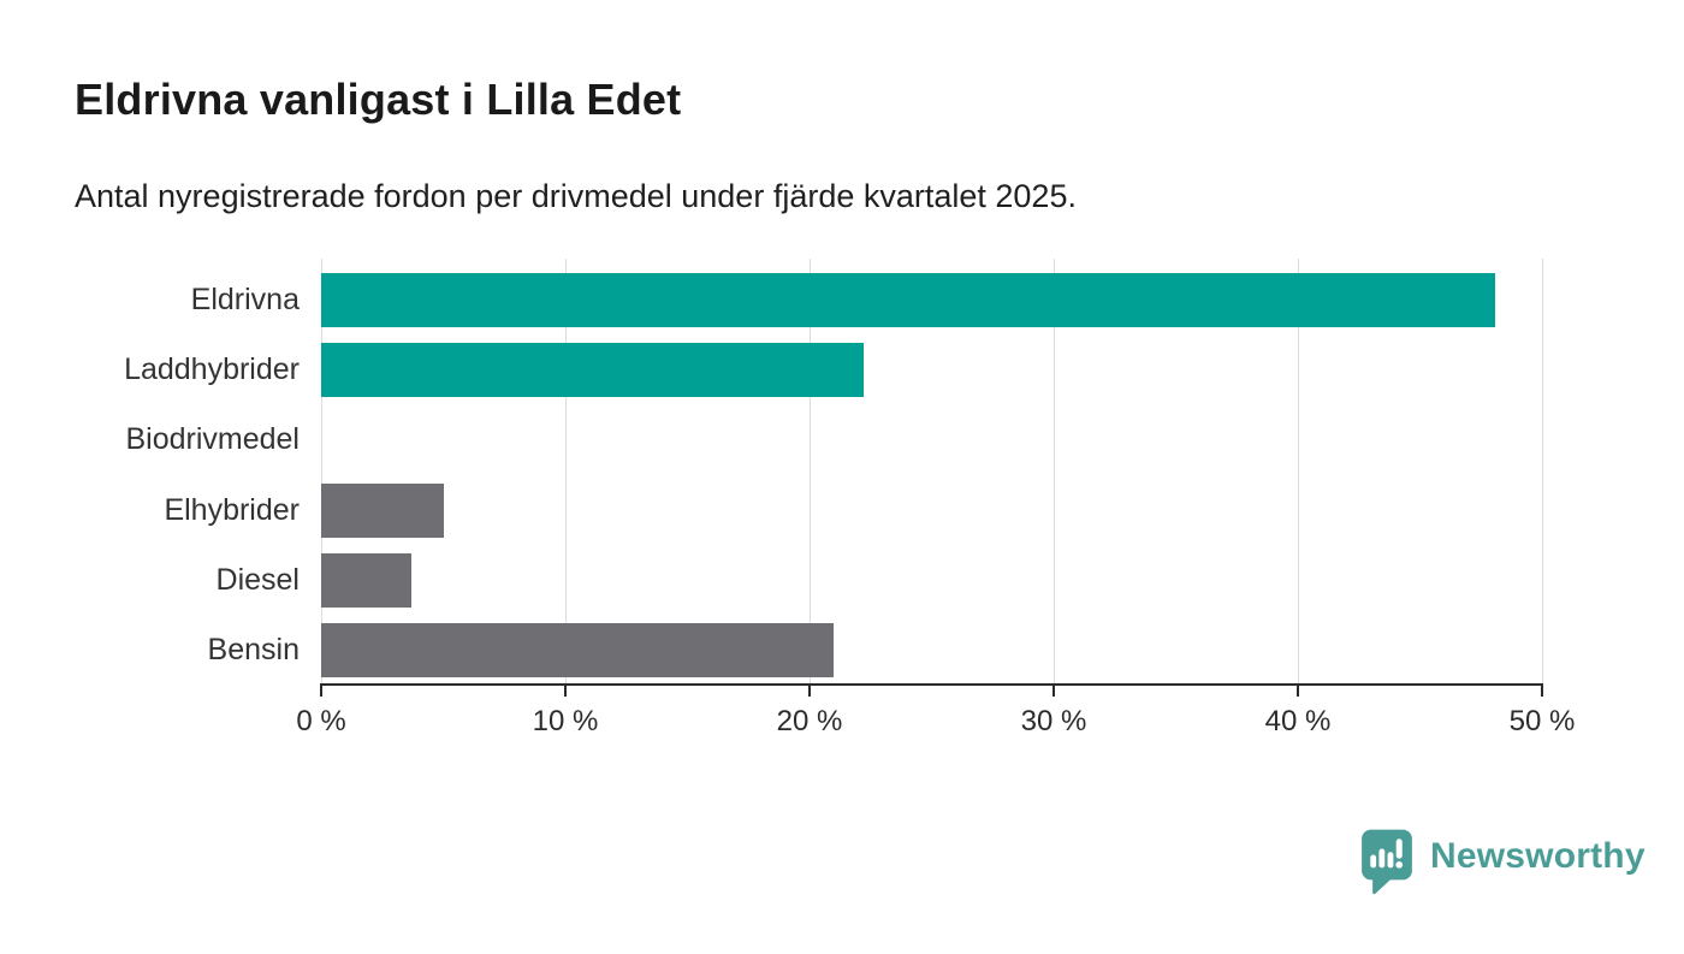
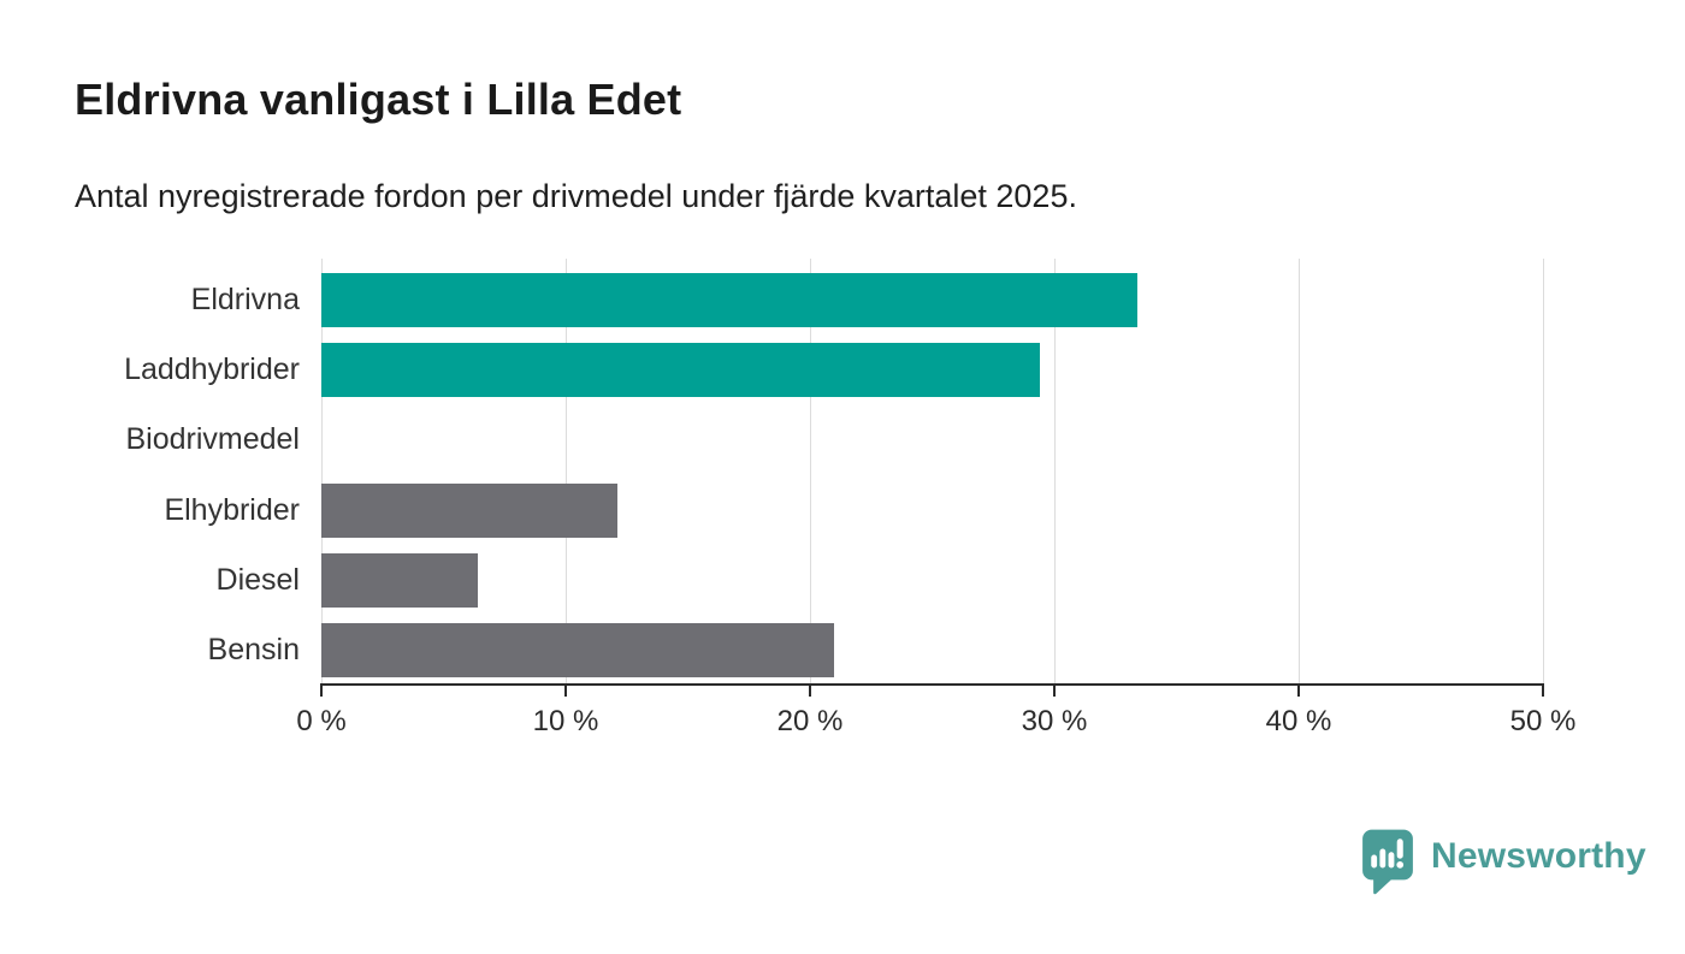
Eldrivna: 48.1% -> 33.4%
Laddhybrider: 22.2% -> 29.4%
Elhybrider: 5.0% -> 12.1%
Diesel: 3.7% -> 6.4%
